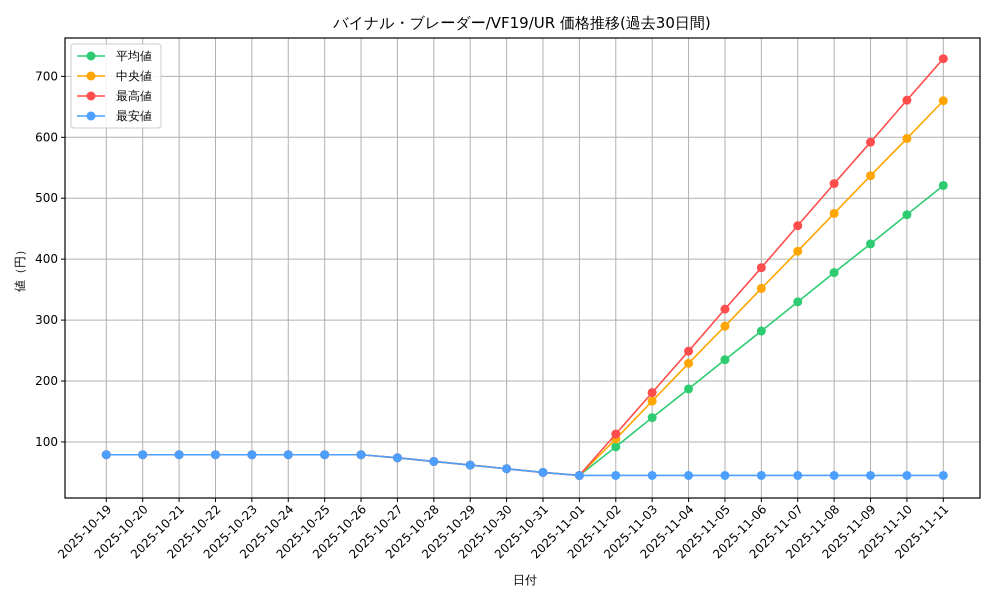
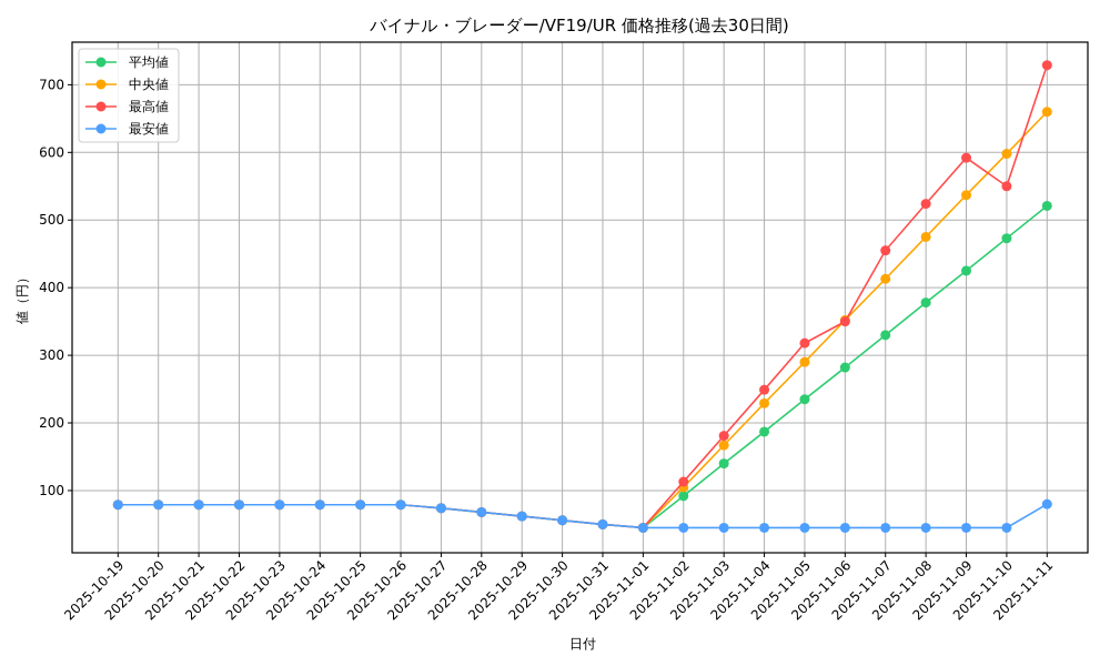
最高値/2025-11-06: 390 -> 350
最高値/2025-11-10: 660 -> 550
最安値/2025-11-11: 40 -> 80
